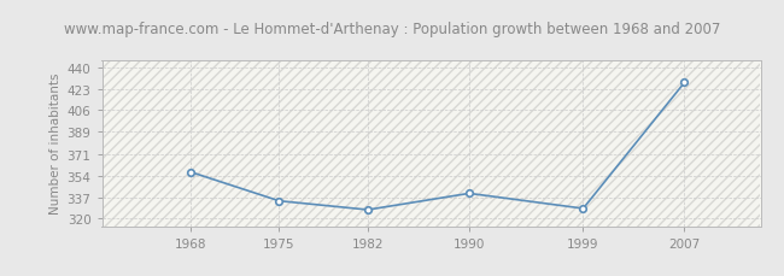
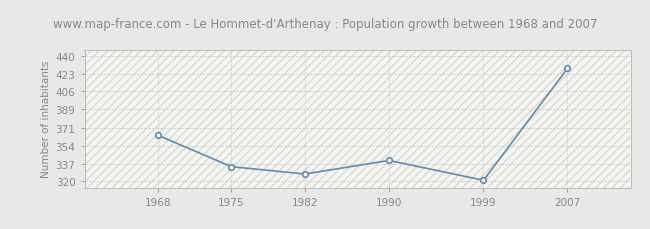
1968: 357 -> 364
1999: 328 -> 321
